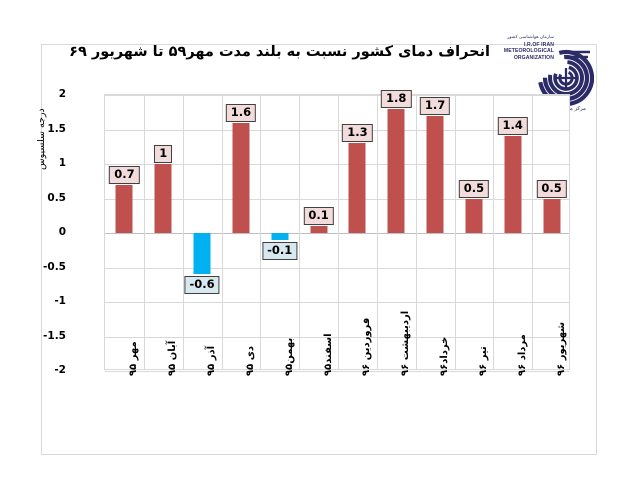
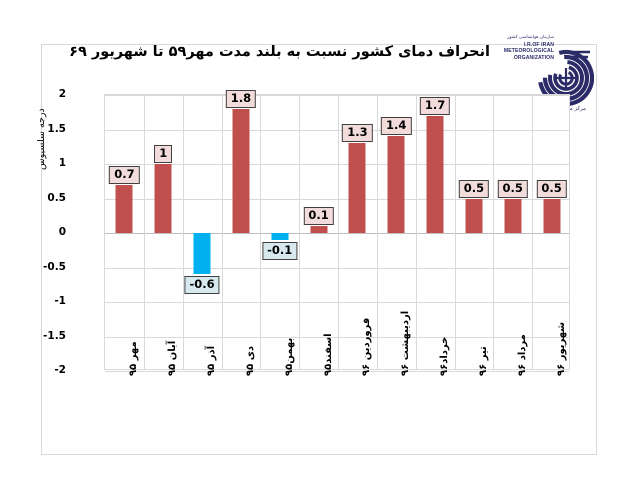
دی ۹۵: 1.6 -> 1.8
اردیبهشت ۹۶: 1.8 -> 1.4
مرداد ۹۶: 1.4 -> 0.5
